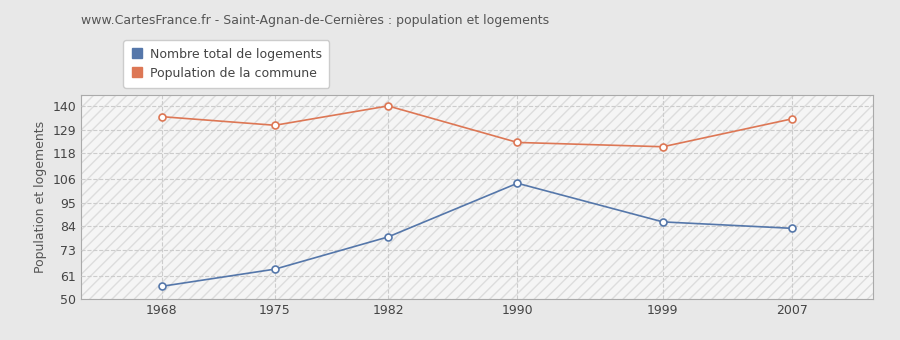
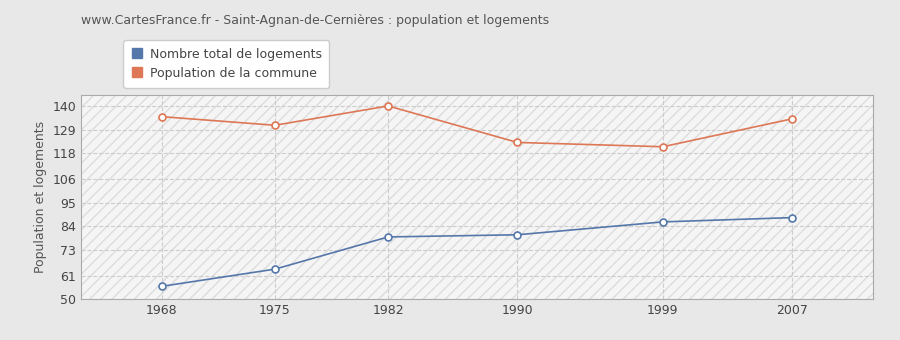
Nombre total de logements/1990: 104 -> 80
Nombre total de logements/2007: 83 -> 88
